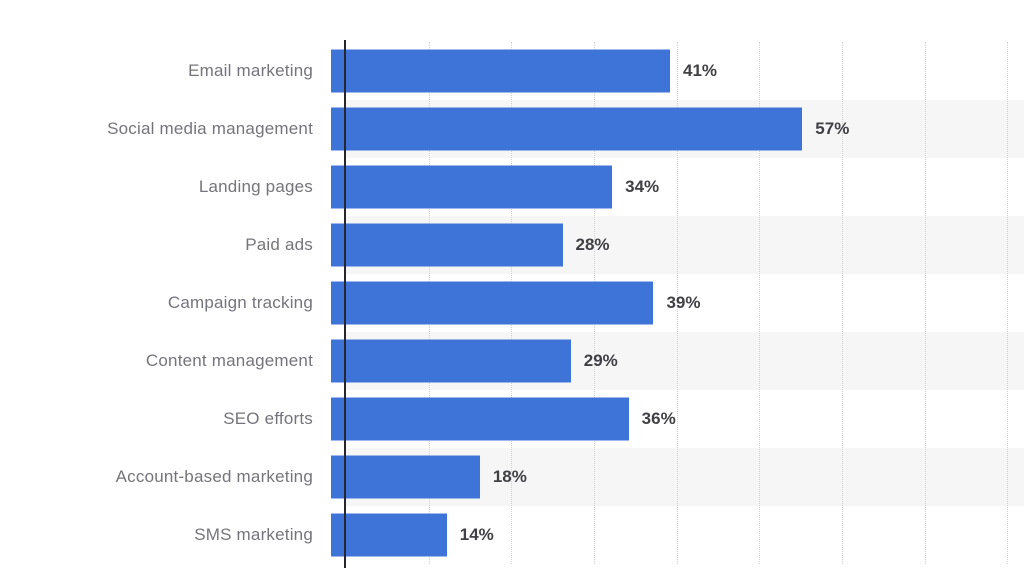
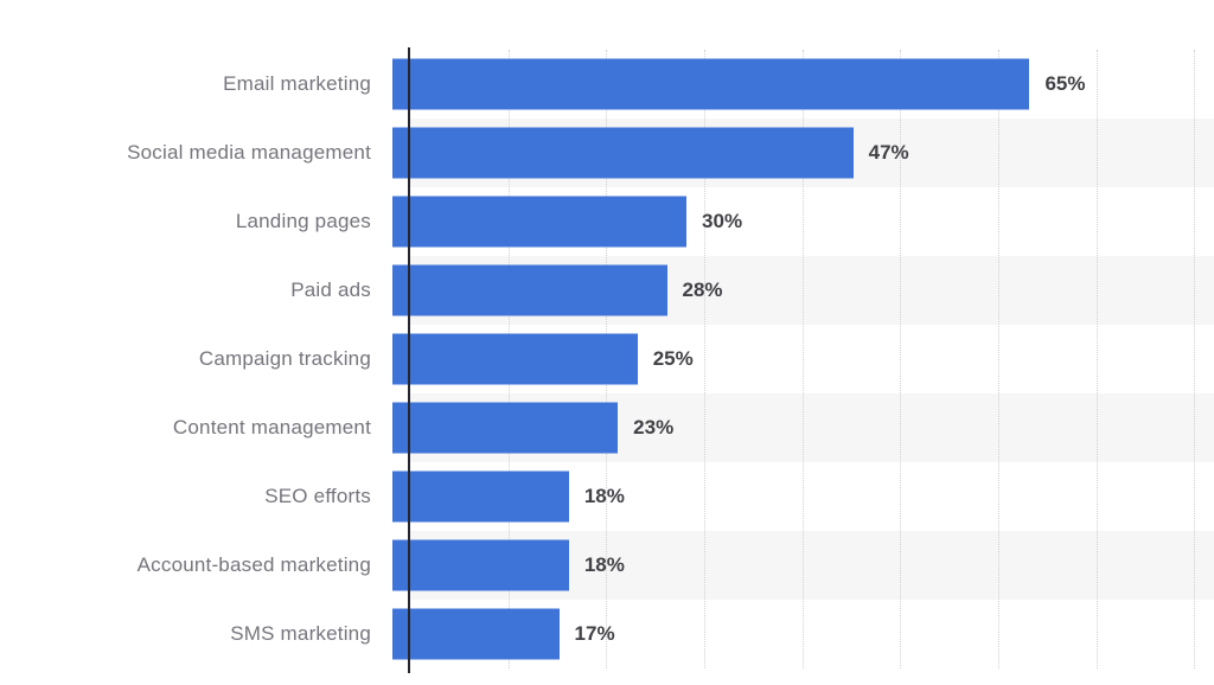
Email marketing: 41% -> 65%
Social media management: 57% -> 47%
Landing pages: 34% -> 30%
Campaign tracking: 39% -> 25%
Content management: 29% -> 23%
SEO efforts: 36% -> 18%
SMS marketing: 14% -> 17%
